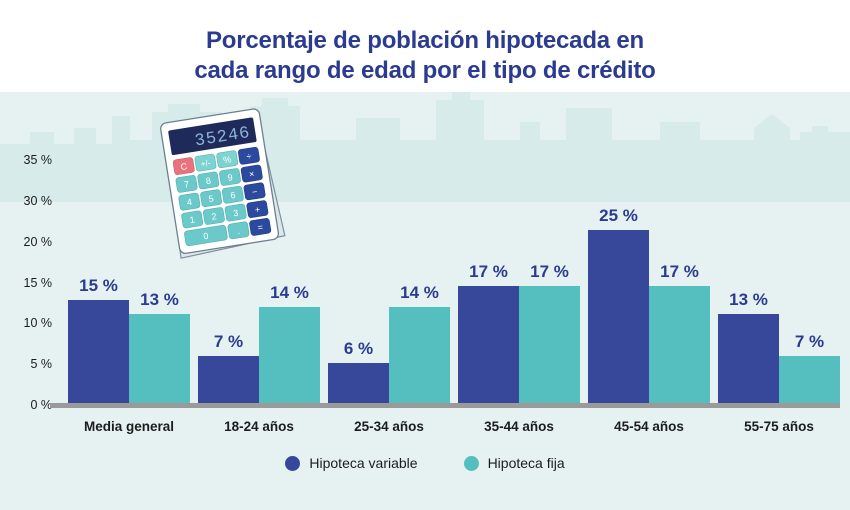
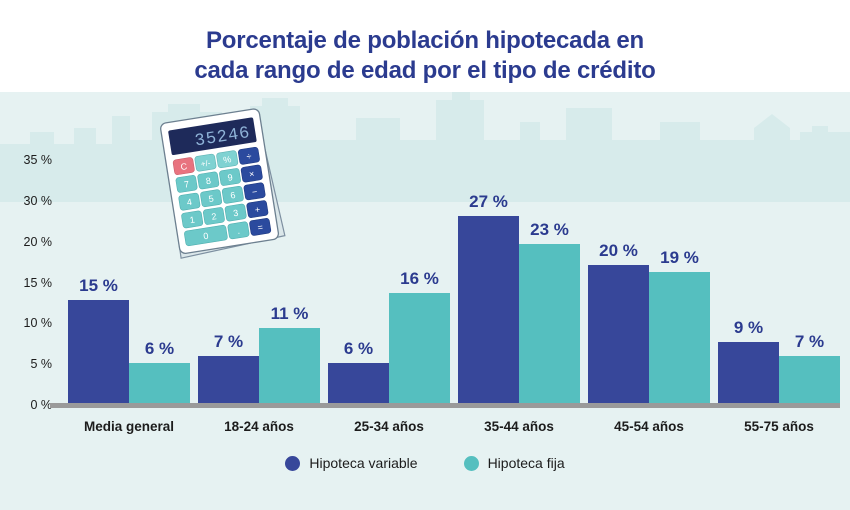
Hipoteca fija/Media general: 13 -> 6
Hipoteca fija/18-24 años: 14 -> 11
Hipoteca fija/25-34 años: 14 -> 16
Hipoteca variable/35-44 años: 17 -> 27
Hipoteca fija/35-44 años: 17 -> 23
Hipoteca variable/45-54 años: 25 -> 20
Hipoteca fija/45-54 años: 17 -> 19
Hipoteca variable/55-75 años: 13 -> 9
